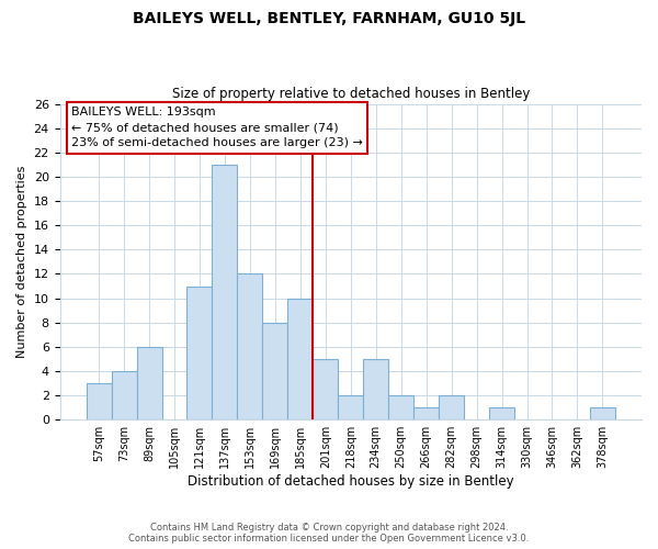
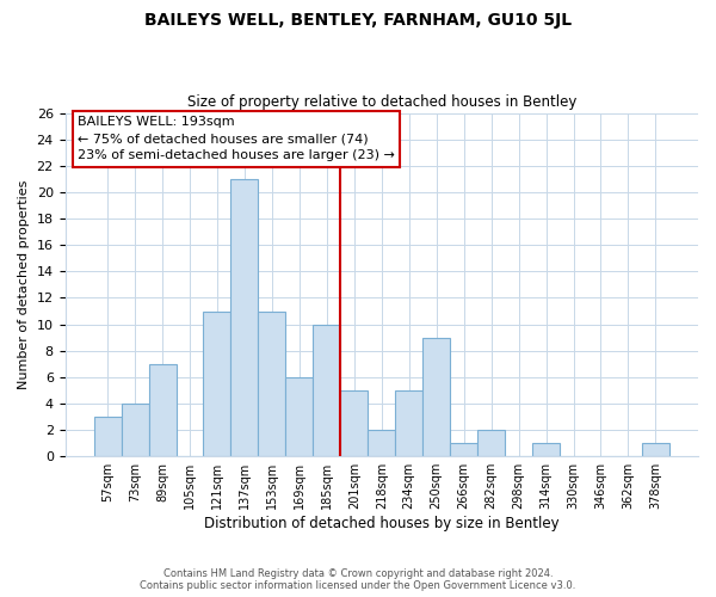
89sqm: 6 -> 7
153sqm: 12 -> 11
169sqm: 8 -> 6
250sqm: 2 -> 9
